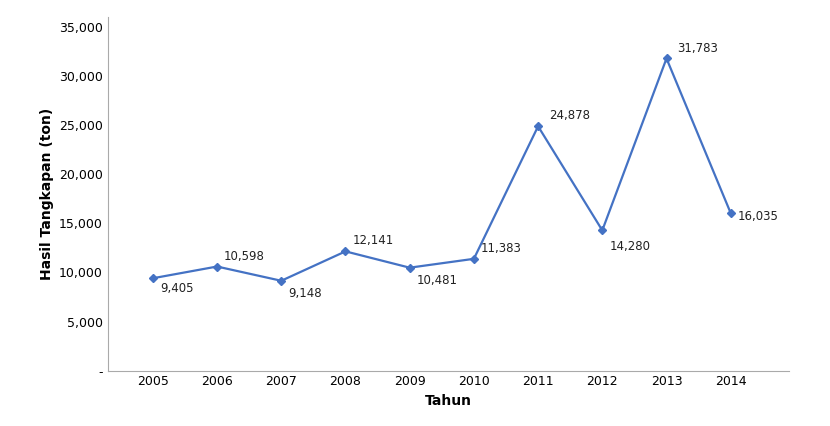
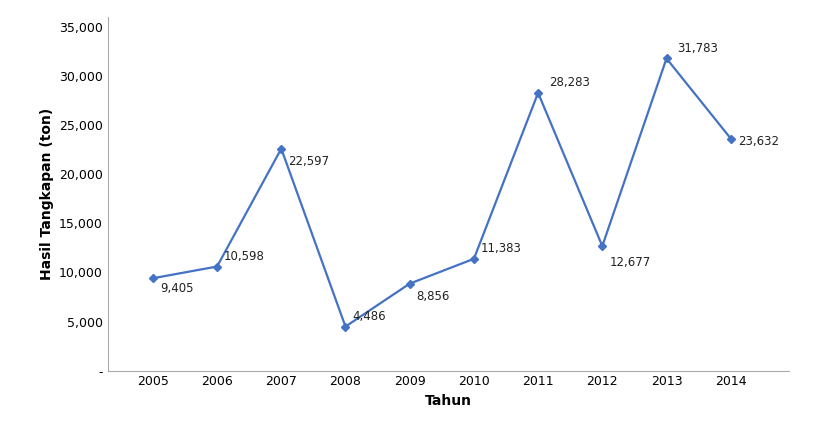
2007: 9,148 -> 22,597
2008: 12,141 -> 4,486
2009: 10,481 -> 8,856
2011: 24,878 -> 28,283
2012: 14,280 -> 12,677
2014: 16,035 -> 23,632
